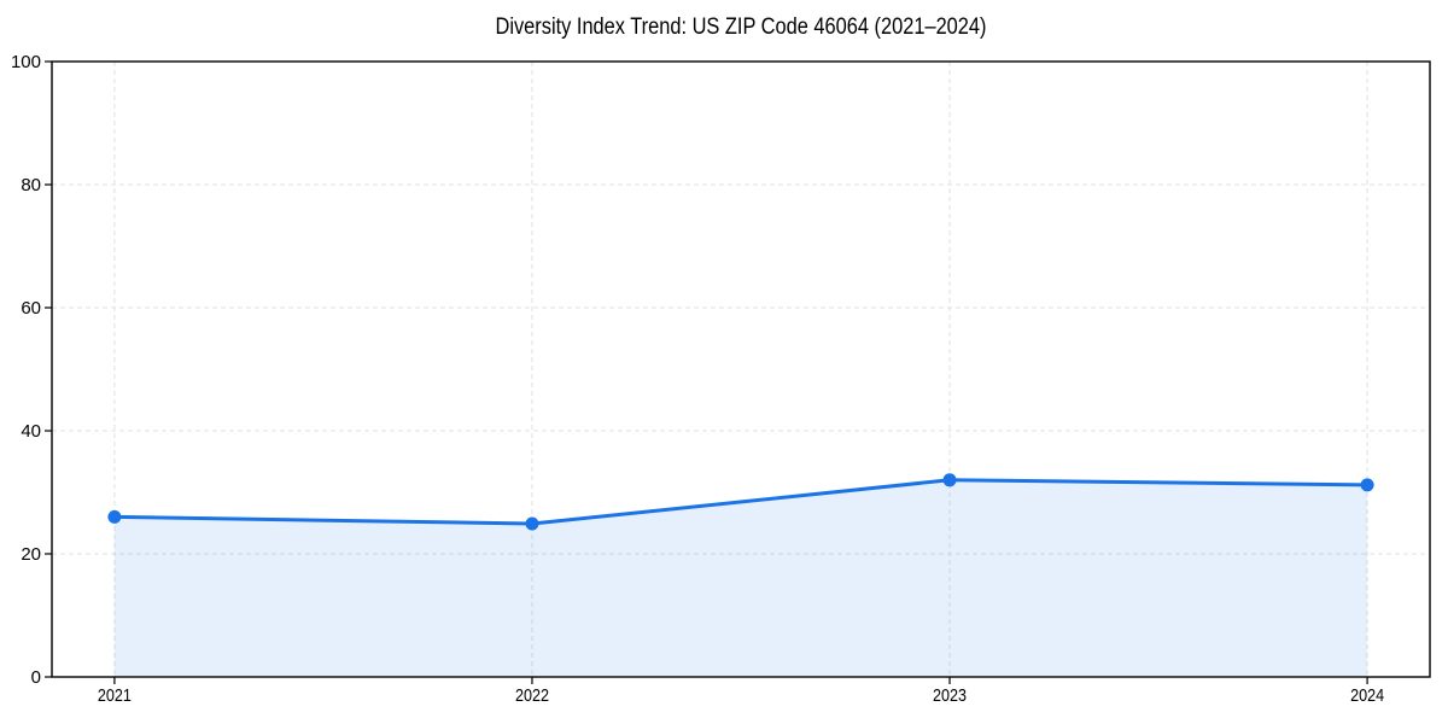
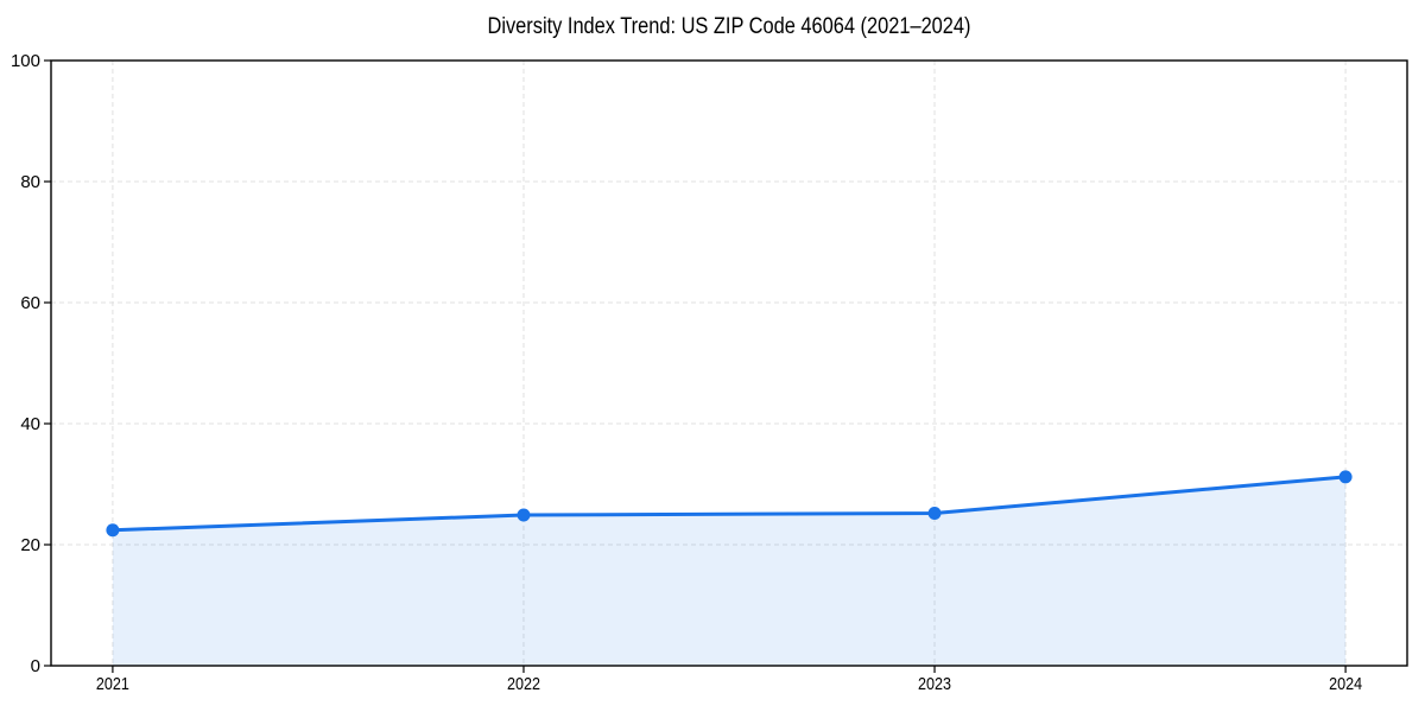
2021: 26 -> 22
2023: 32 -> 25
